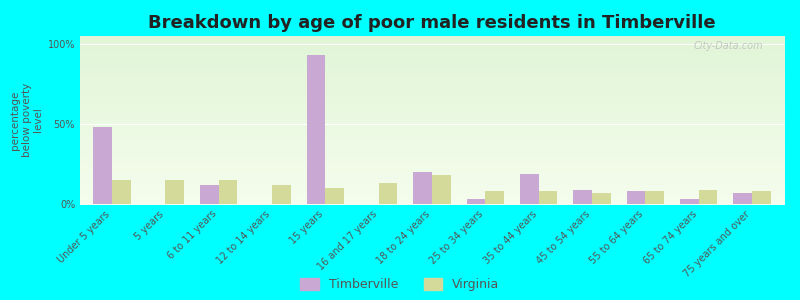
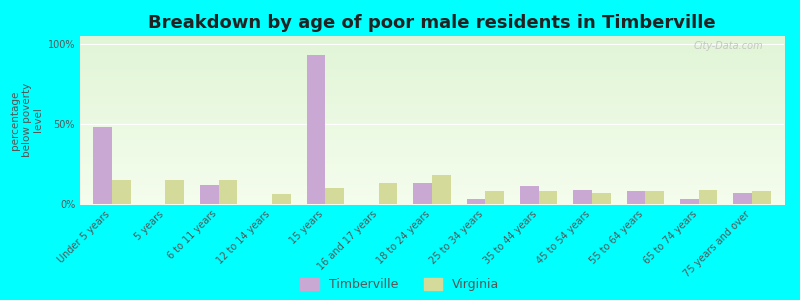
Virginia/12 to 14 years: 12% -> 6%
Timberville/18 to 24 years: 20% -> 13%
Timberville/35 to 44 years: 19% -> 11%
